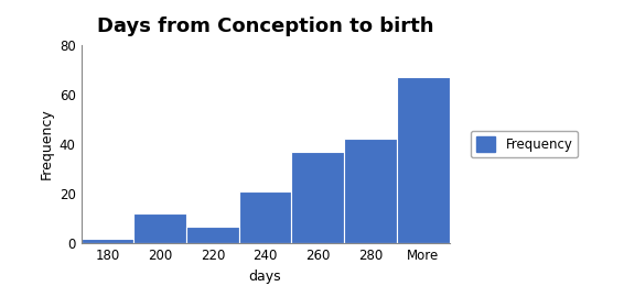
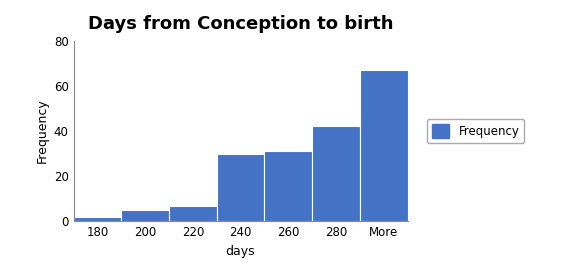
200: 12 -> 5
240: 21 -> 30
260: 37 -> 31
